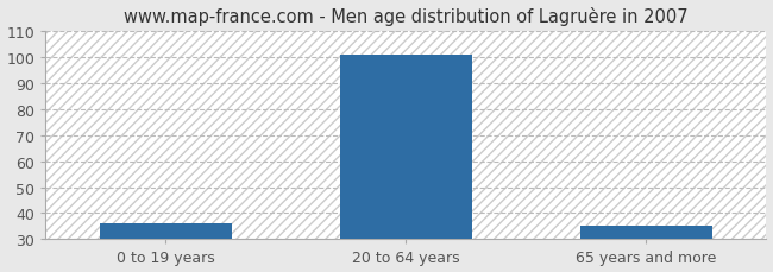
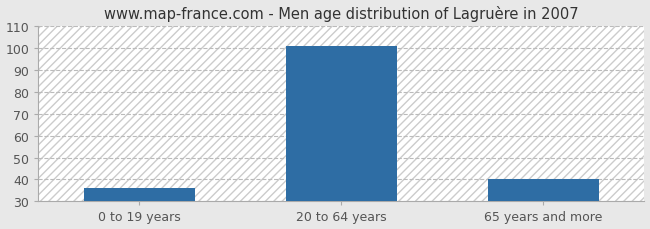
65 years and more: 35 -> 40
